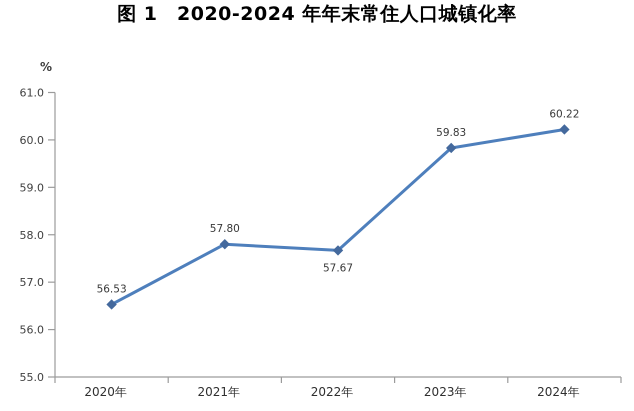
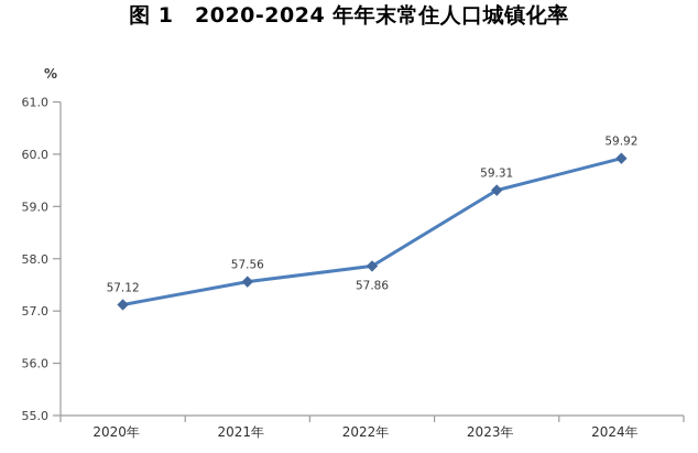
2020年: 56.53 -> 57.12
2021年: 57.80 -> 57.56
2022年: 57.67 -> 57.86
2023年: 59.83 -> 59.31
2024年: 60.22 -> 59.92
